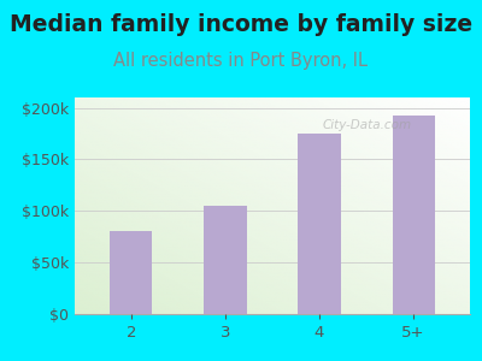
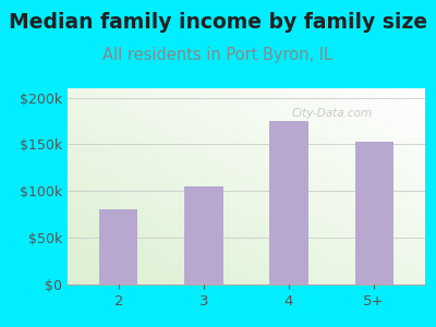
5+: $192k -> $153k
